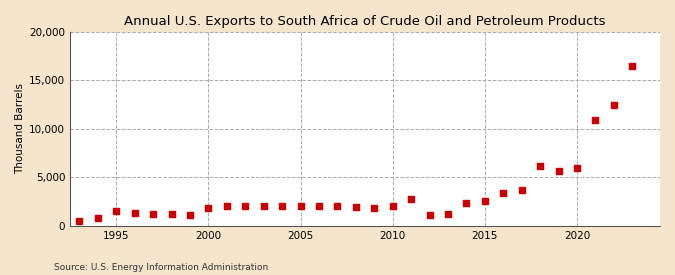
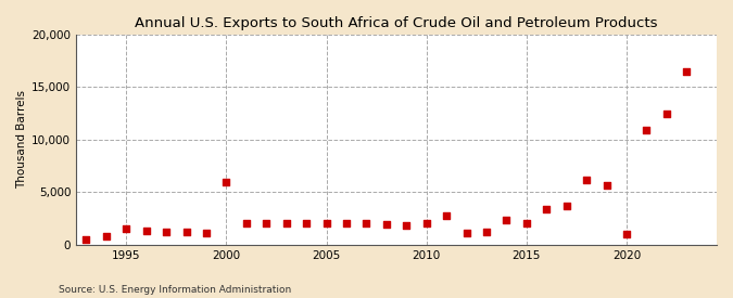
2000: 1,800 -> 6,000
2015: 2,600 -> 2,000
2020: 6,000 -> 1,000
